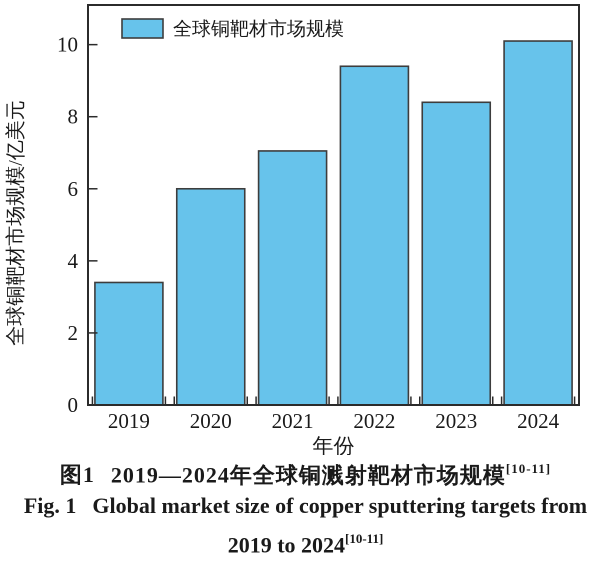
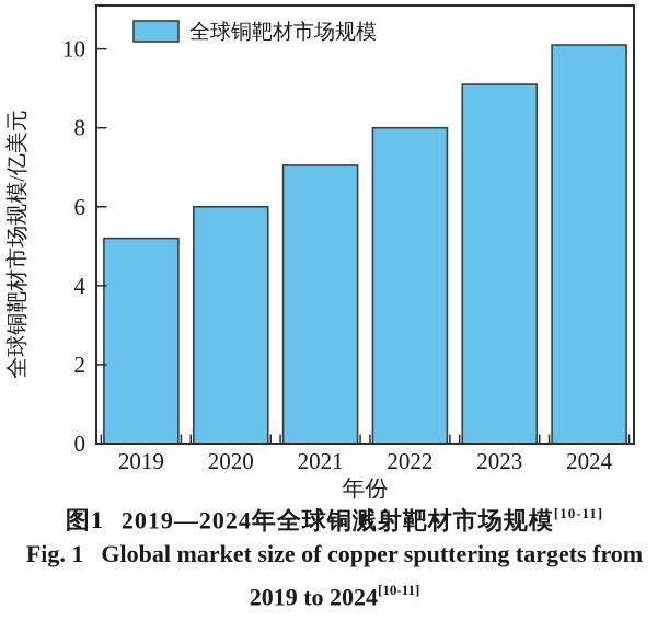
2019: 3.4 -> 5.2
2022: 9.4 -> 8.0
2023: 8.4 -> 9.1
